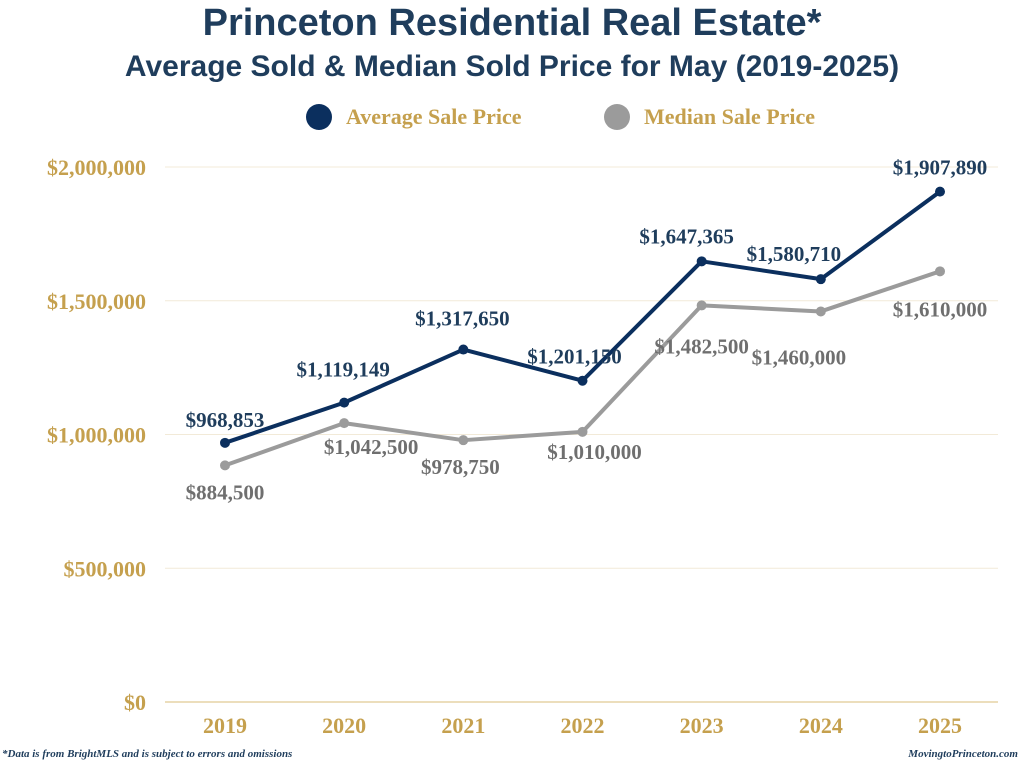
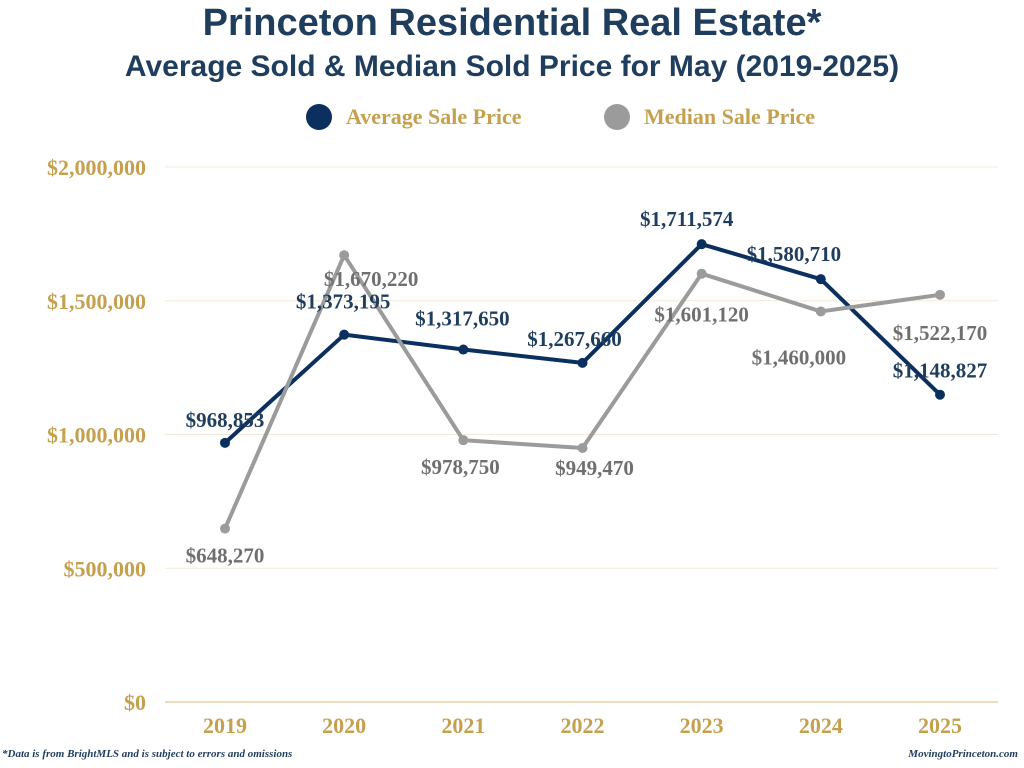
Median Sale Price/2019: $884,500 -> $648,270
Average Sale Price/2020: $1,119,149 -> $1,373,195
Median Sale Price/2020: $1,042,500 -> $1,670,220
Average Sale Price/2022: $1,201,150 -> $1,267,660
Median Sale Price/2022: $1,010,000 -> $949,470
Average Sale Price/2023: $1,647,365 -> $1,711,574
Median Sale Price/2023: $1,482,500 -> $1,601,120
Average Sale Price/2025: $1,907,890 -> $1,148,827
Median Sale Price/2025: $1,610,000 -> $1,522,170
